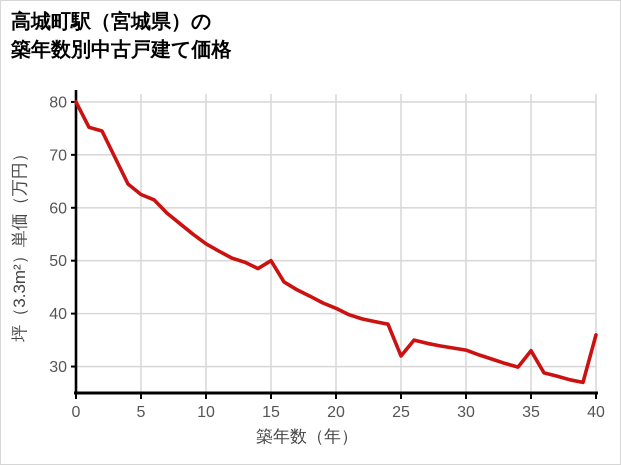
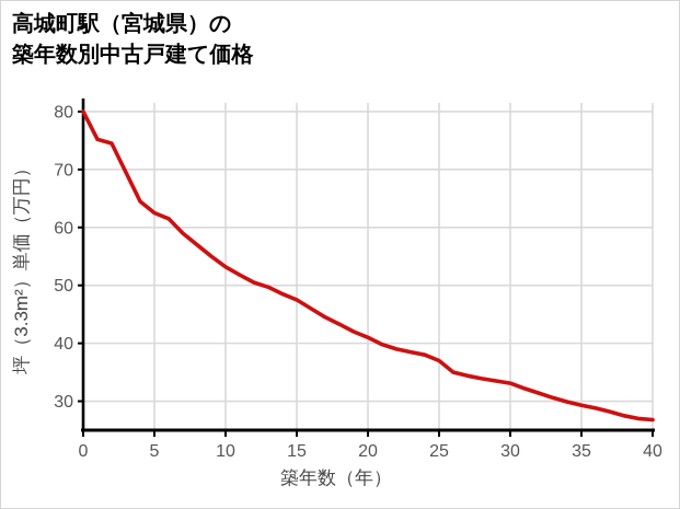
15: 50 -> 48
25: 32 -> 37
35: 33 -> 29
40: 36 -> 27
